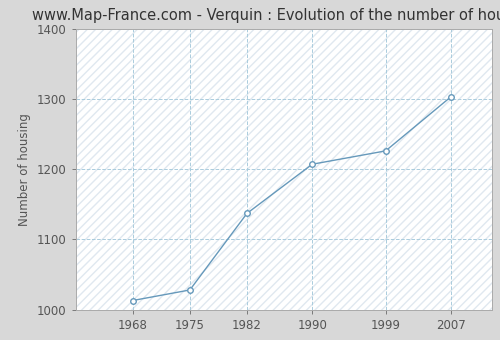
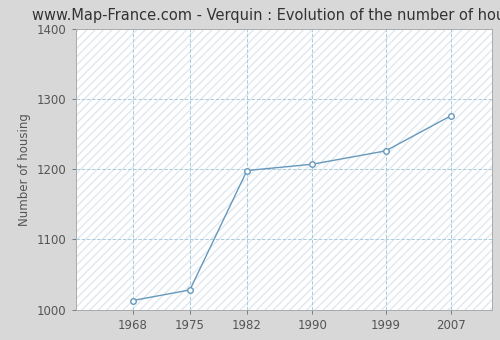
1982: 1137 -> 1198
2007: 1303 -> 1276
